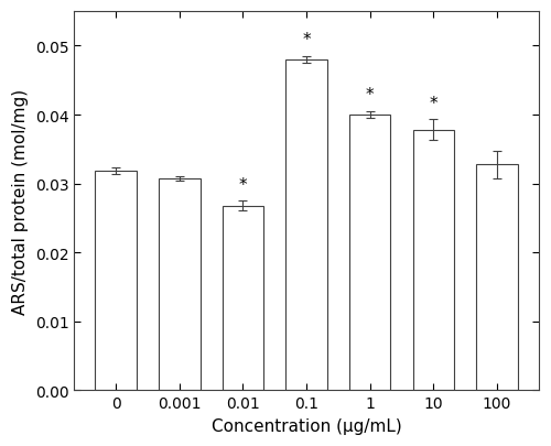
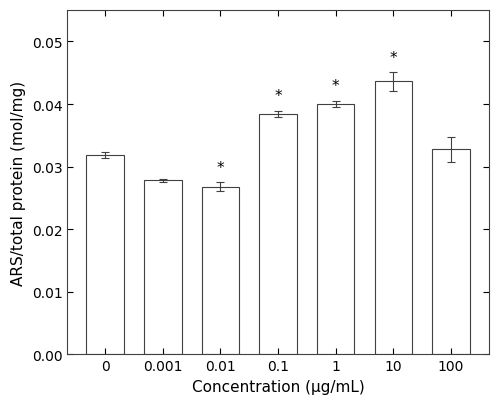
0.001: 0.0307 -> 0.0278
0.1: 0.0480 -> 0.0384
10: 0.0378 -> 0.0436
